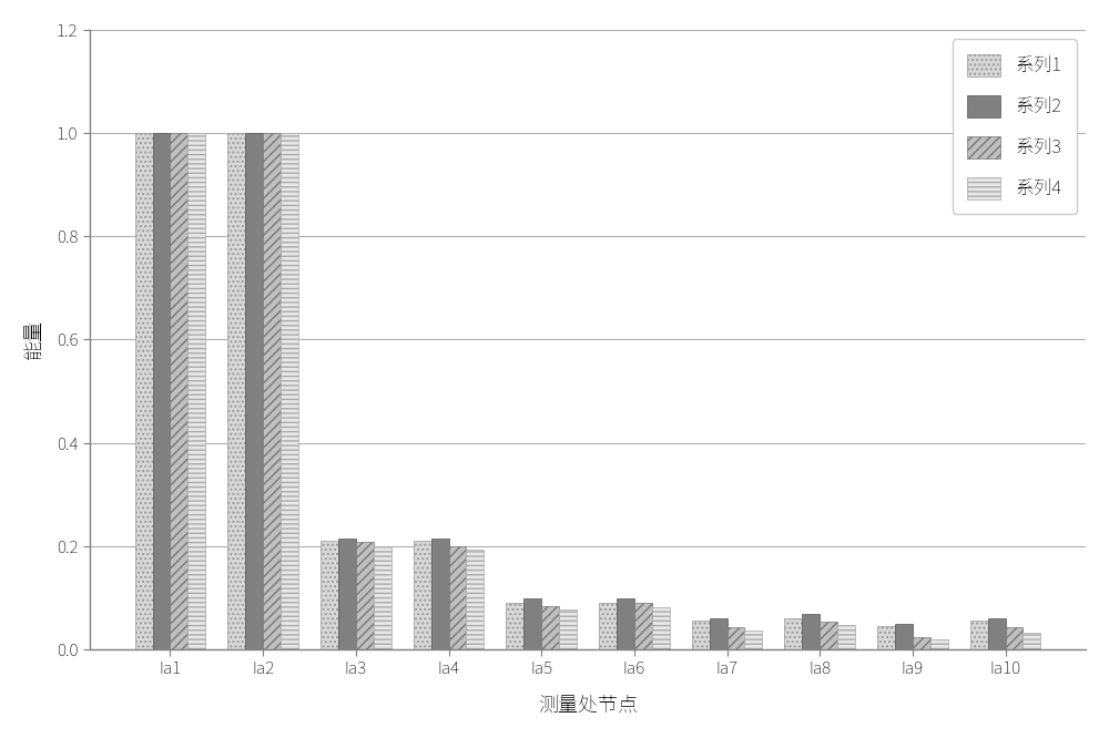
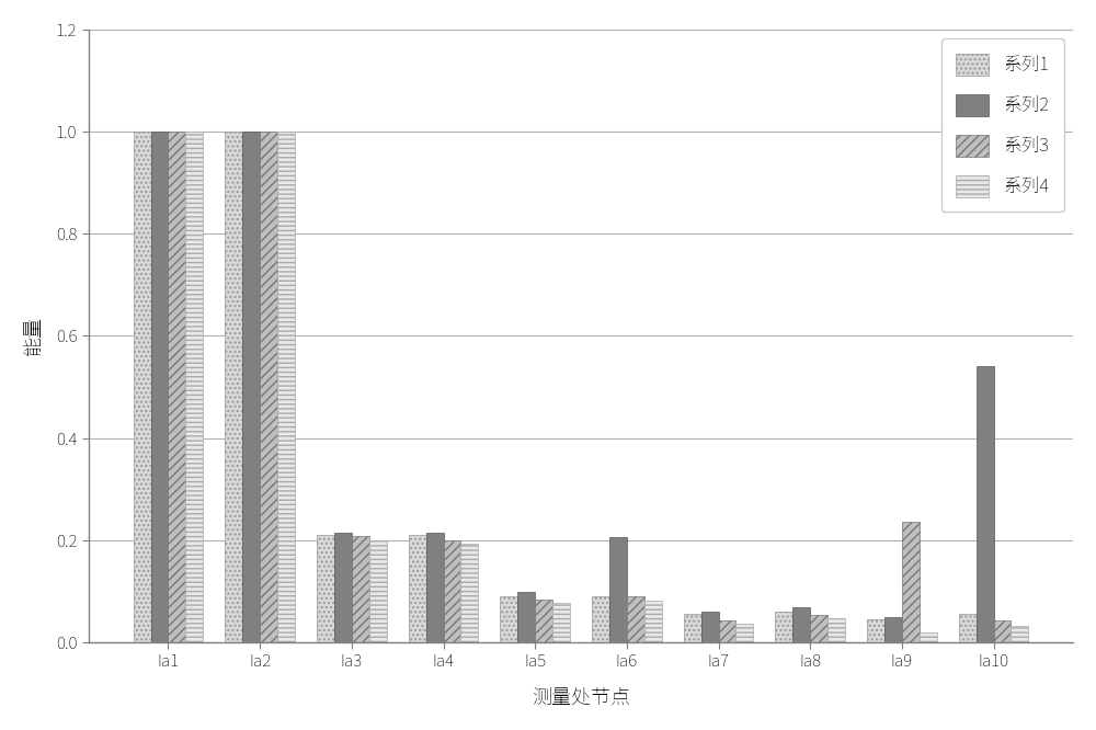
系列2/Ia6: 0.098 -> 0.205
系列3/Ia9: 0.023 -> 0.235
系列2/Ia10: 0.060 -> 0.540
